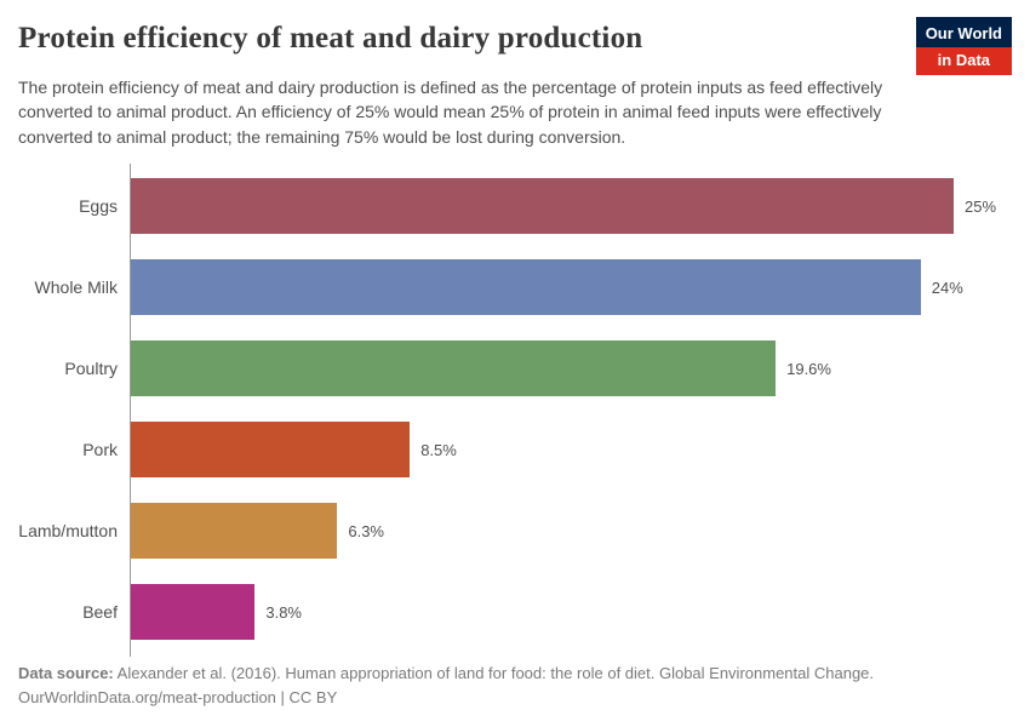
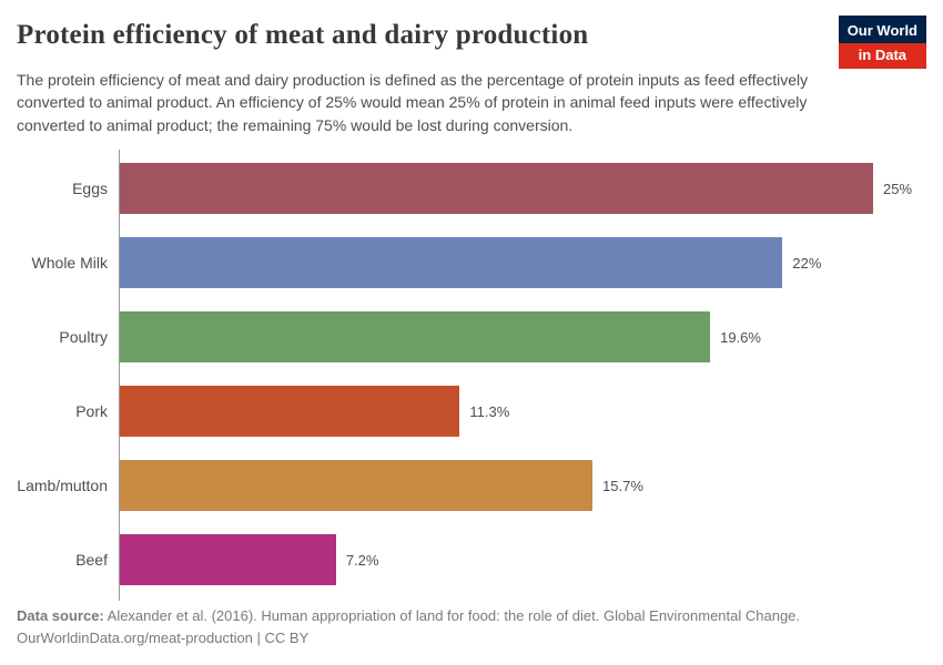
Whole Milk: 24% -> 22%
Pork: 8.5% -> 11.3%
Lamb/mutton: 6.3% -> 15.7%
Beef: 3.8% -> 7.2%
